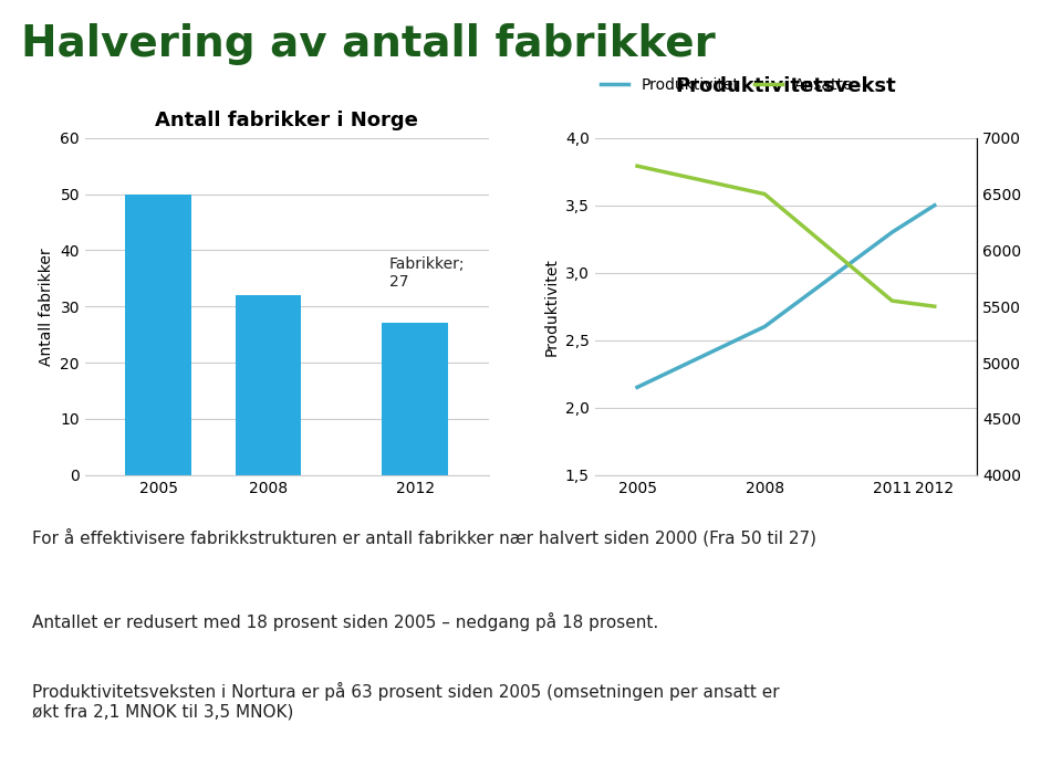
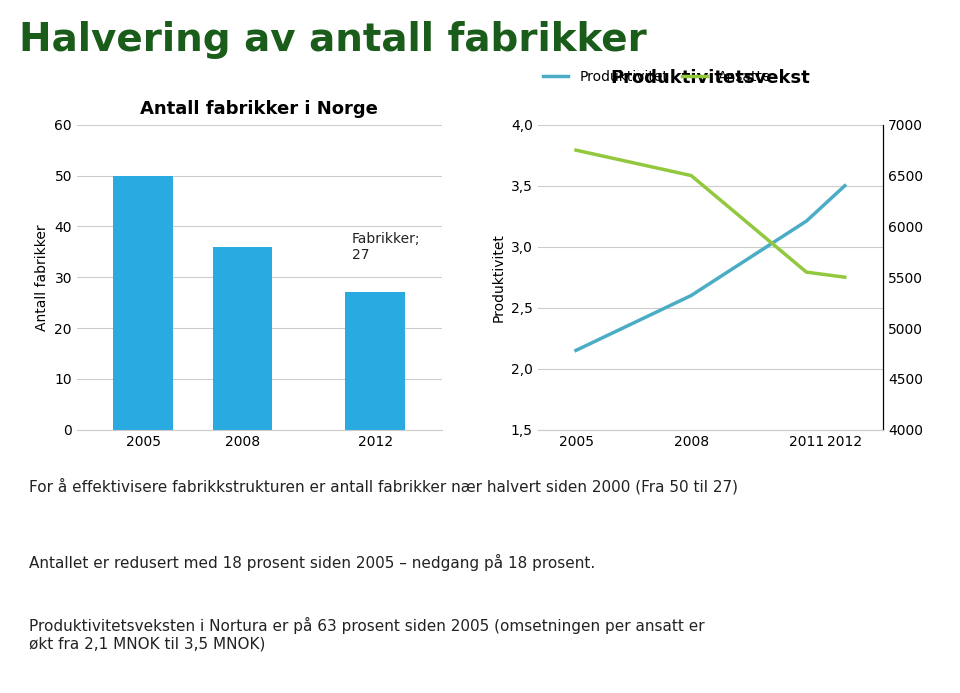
Antall fabrikker i Norge/2008: 32 -> 36
Produktivitet/2011: 3,30 -> 3,21
